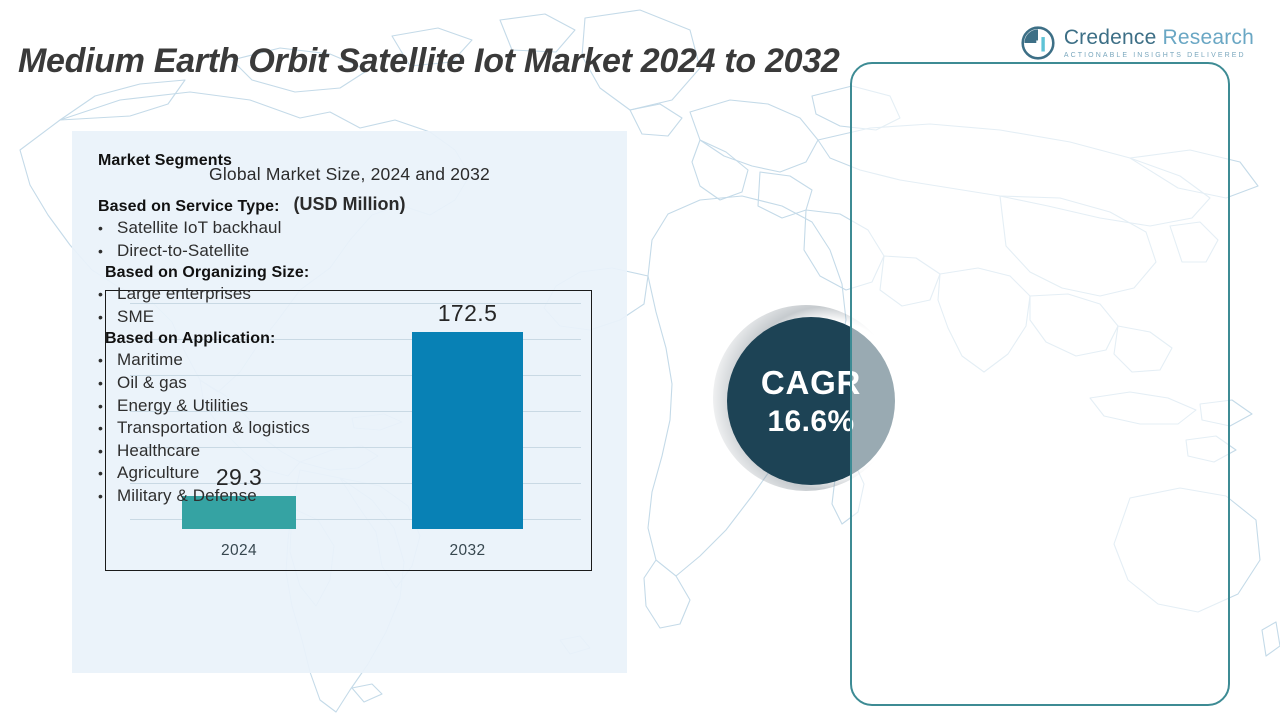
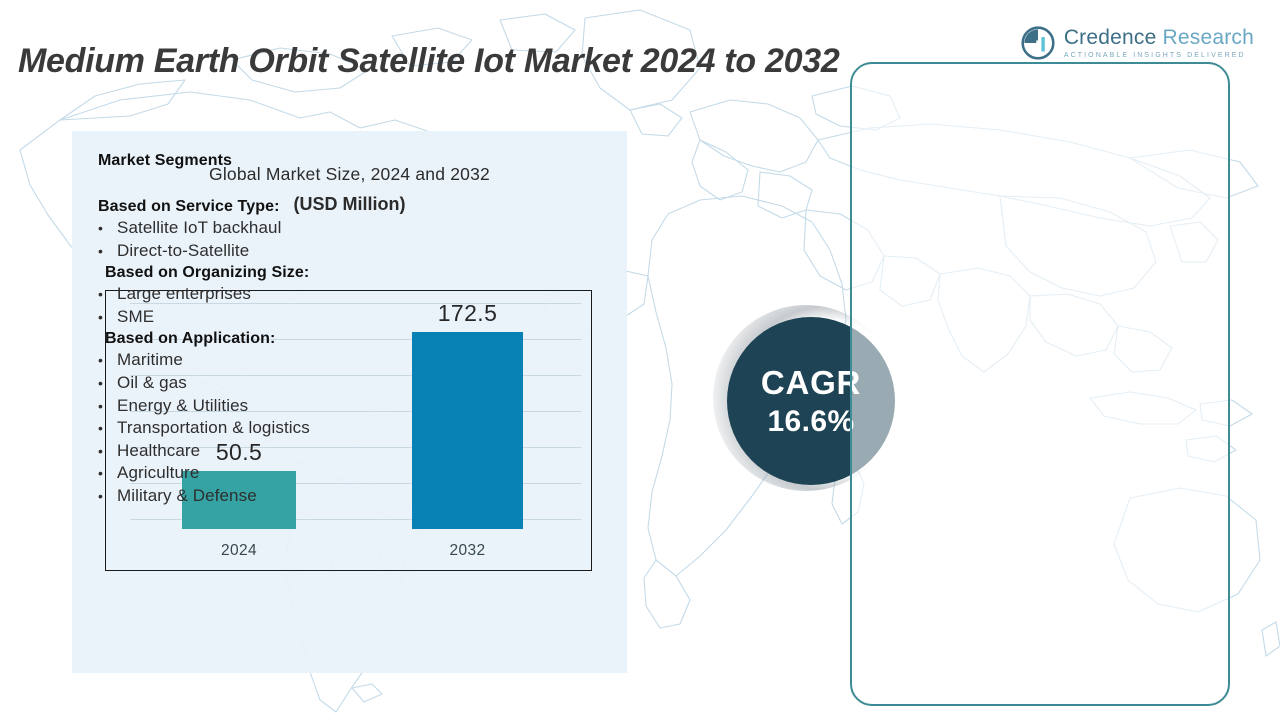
2024: 29.3 -> 50.5
